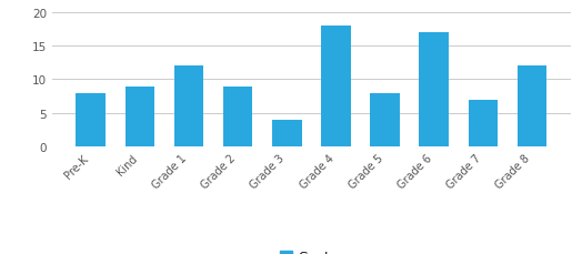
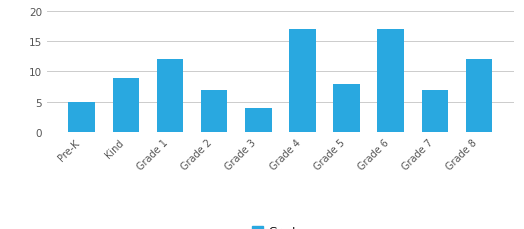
Pre-K: 8 -> 5
Grade 2: 9 -> 7
Grade 4: 18 -> 17
